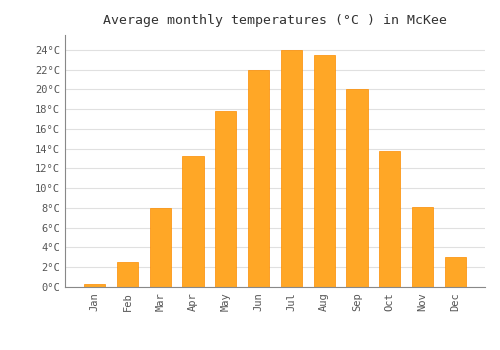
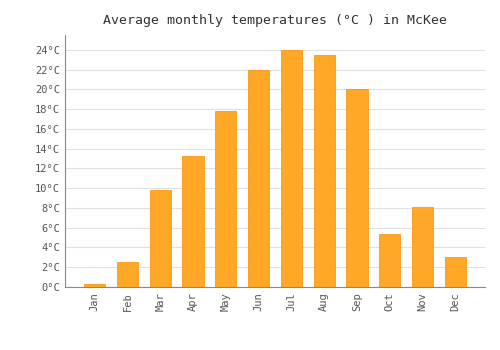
Mar: 8.0°C -> 9.8°C
Oct: 13.8°C -> 5.4°C
